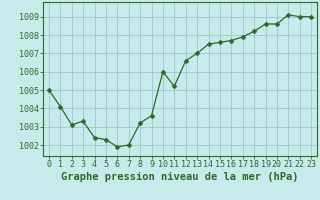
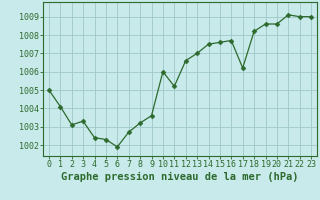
7: 1002.0 -> 1002.7
17: 1007.9 -> 1006.2
